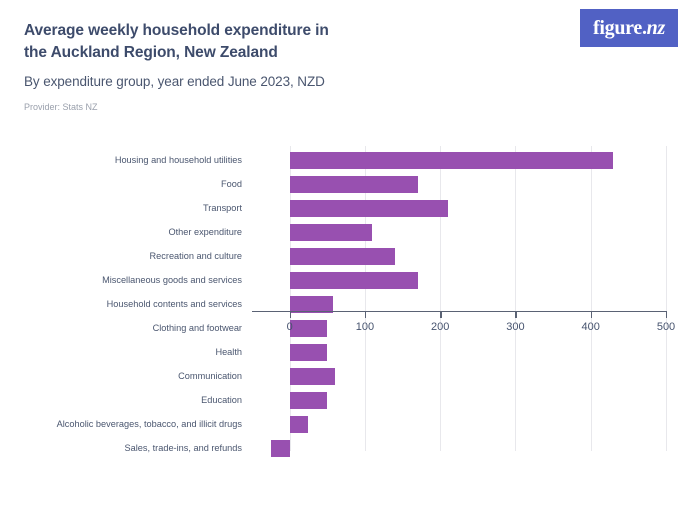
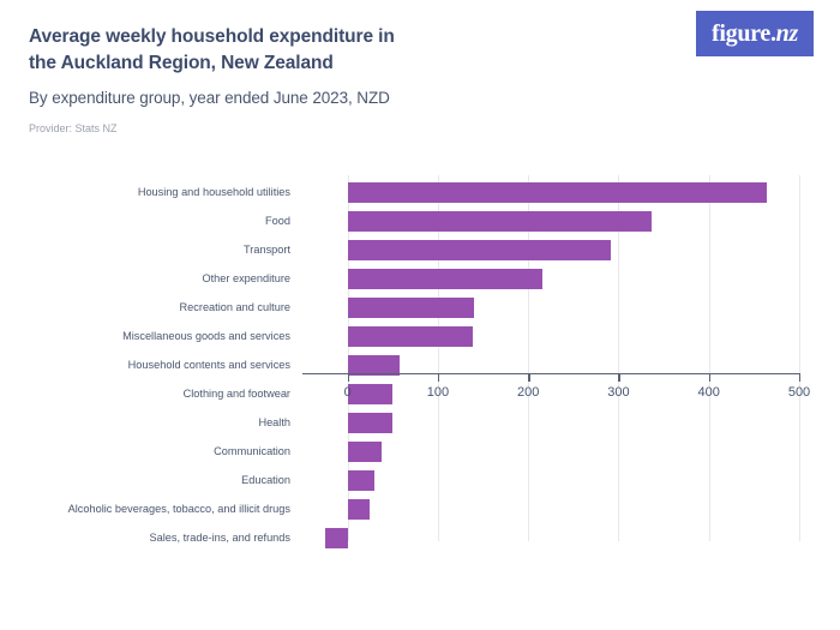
Housing and household utilities: 430 -> 460
Food: 170 -> 340
Transport: 210 -> 290
Other expenditure: 110 -> 220
Miscellaneous goods and services: 170 -> 140
Communication: 60 -> 40
Education: 50 -> 30
